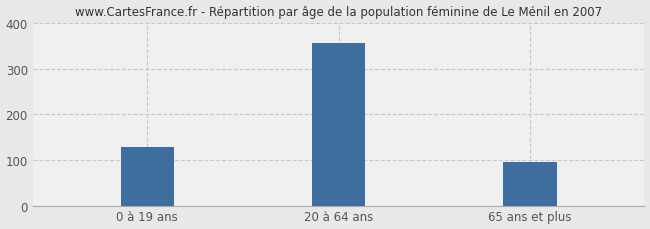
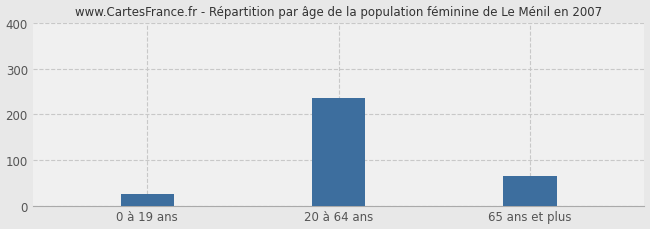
0 à 19 ans: 128 -> 25
20 à 64 ans: 355 -> 235
65 ans et plus: 95 -> 65
